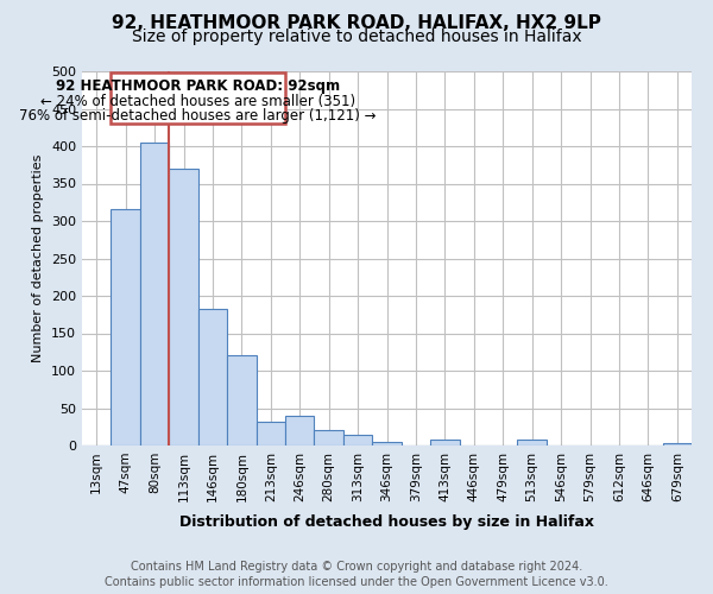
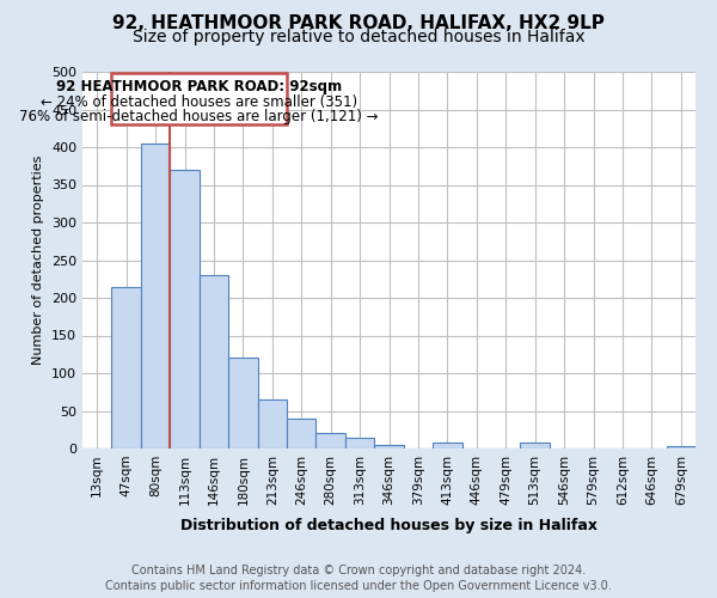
47sqm: 316 -> 215
146sqm: 182 -> 230
213sqm: 32 -> 65
